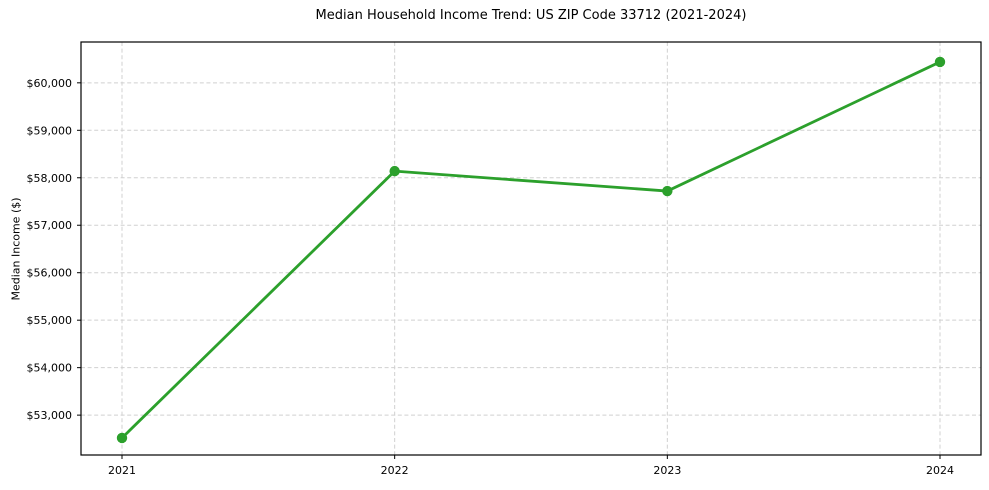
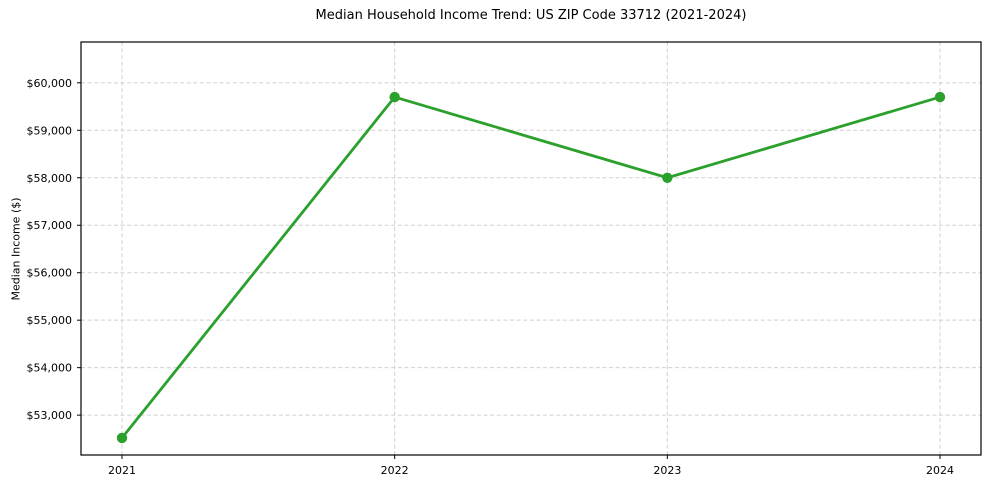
2022: $58100 -> $59700
2023: $57700 -> $58000
2024: $60400 -> $59700
